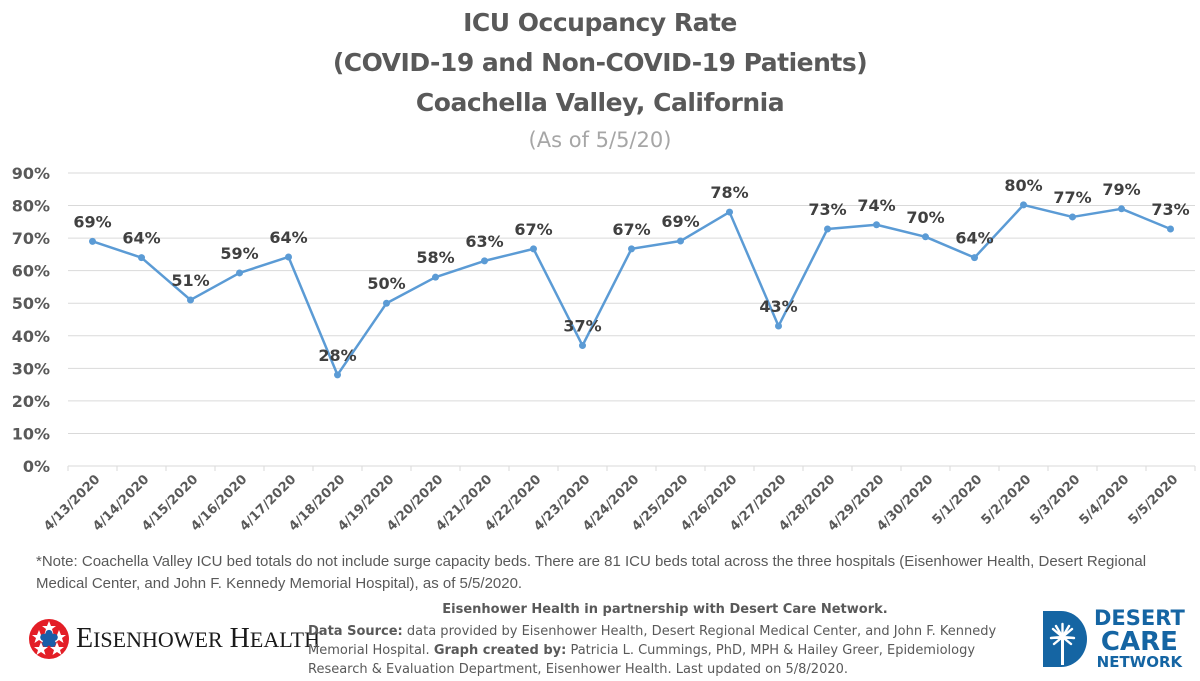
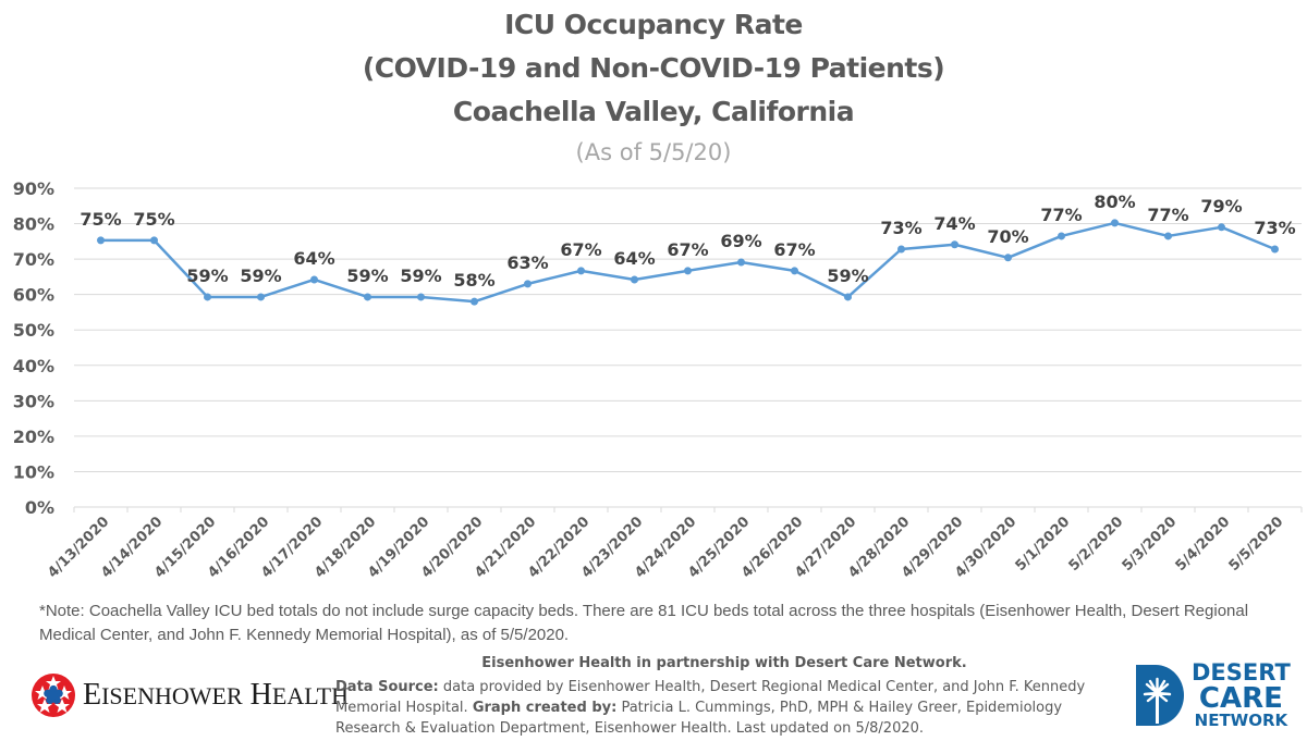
4/13/2020: 69% -> 75%
4/14/2020: 64% -> 75%
4/15/2020: 51% -> 59%
4/18/2020: 28% -> 59%
4/19/2020: 50% -> 59%
4/23/2020: 37% -> 64%
4/26/2020: 78% -> 67%
4/27/2020: 43% -> 59%
5/1/2020: 64% -> 77%
